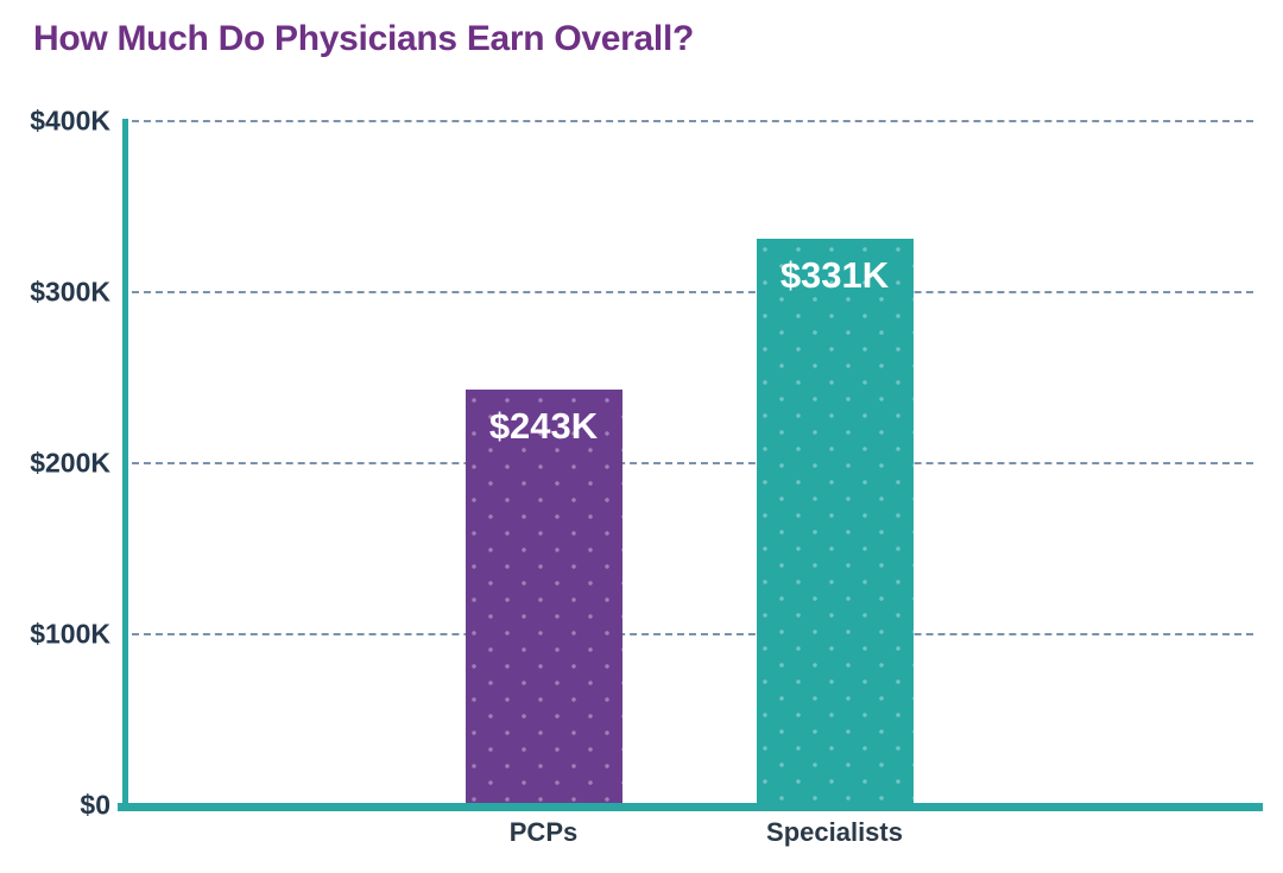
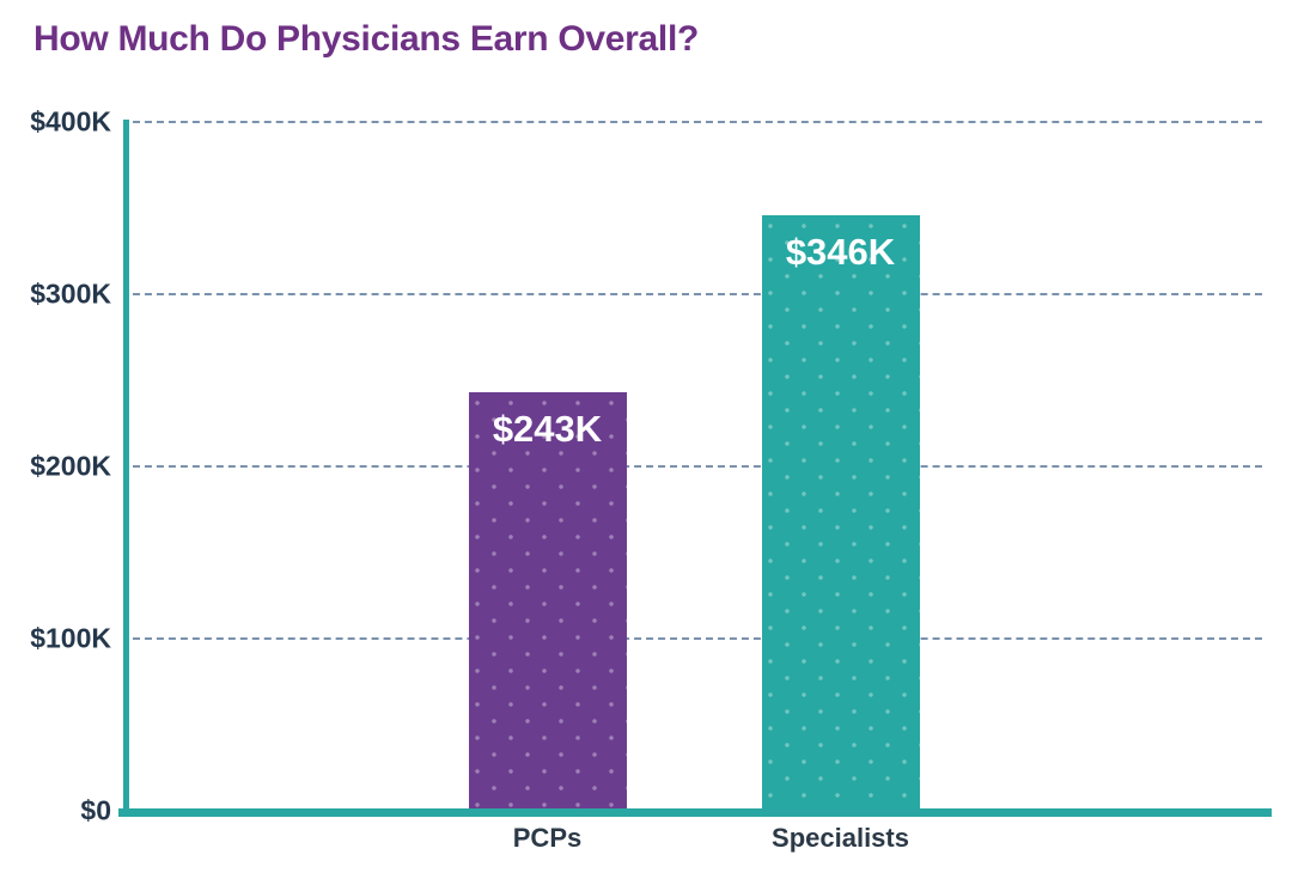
Specialists: $331K -> $346K
